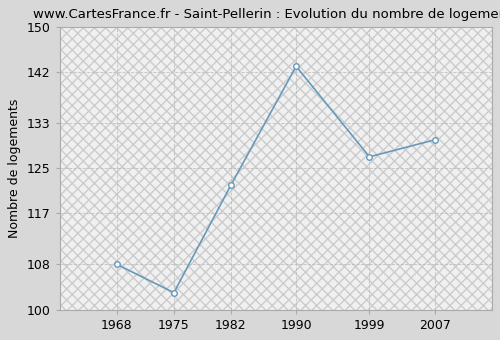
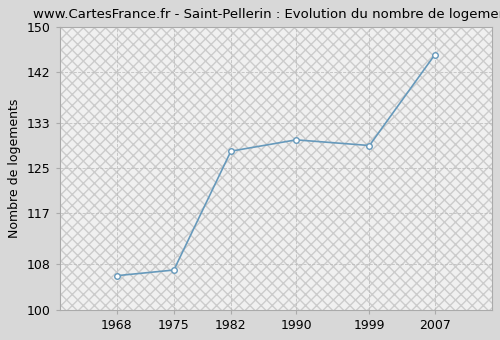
1968: 108 -> 106
1975: 103 -> 107
1982: 122 -> 128
1990: 143 -> 130
1999: 127 -> 129
2007: 130 -> 145
